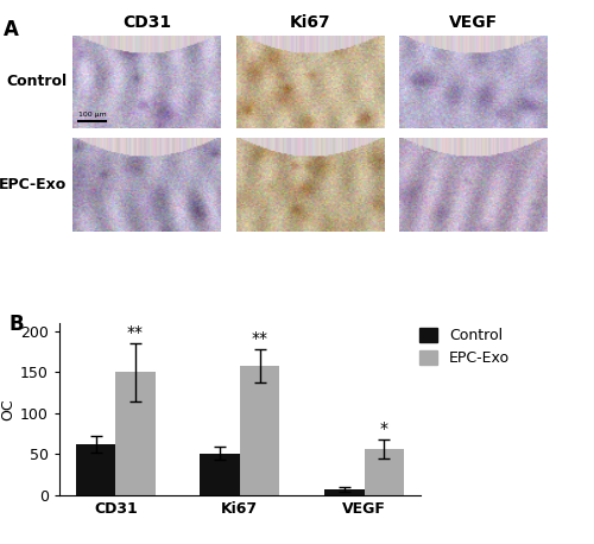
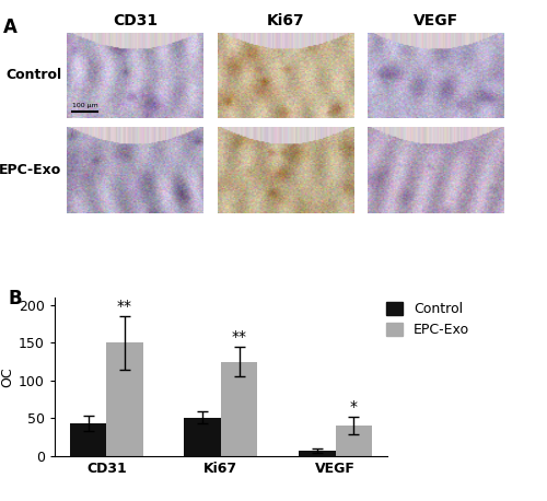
Control/CD31: 62 -> 43
EPC-Exo/Ki67: 158 -> 125
EPC-Exo/VEGF: 56 -> 40
